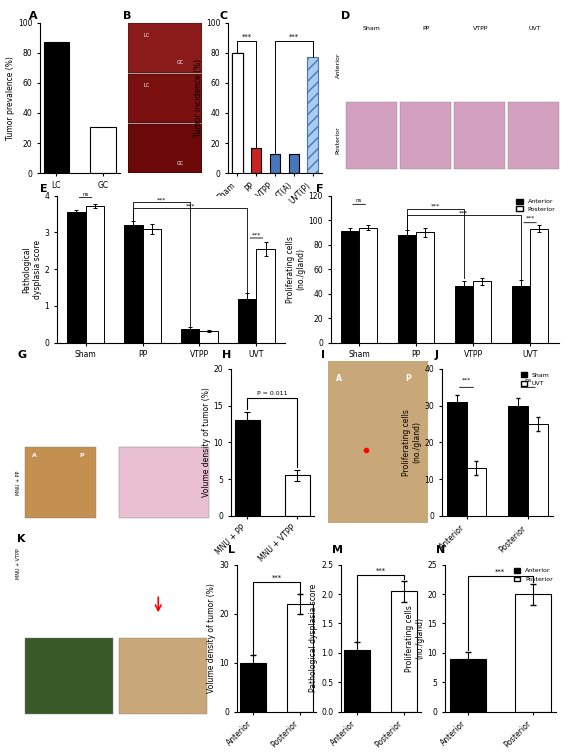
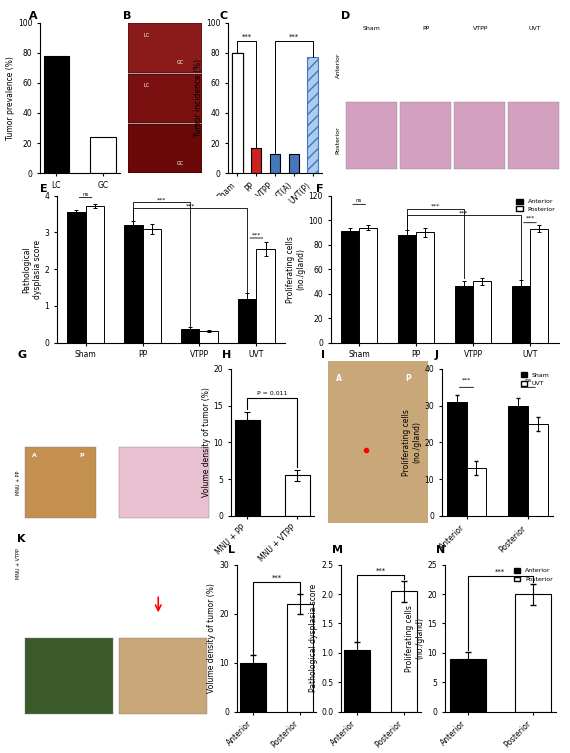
LC: 87 -> 78
GC: 31 -> 24
